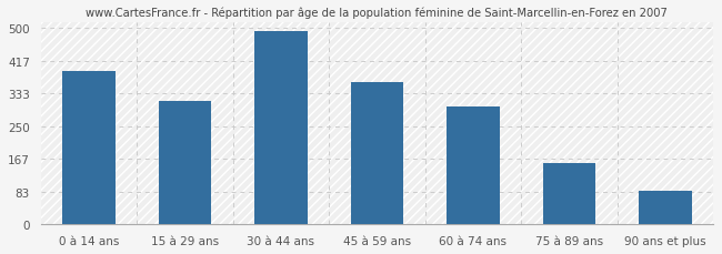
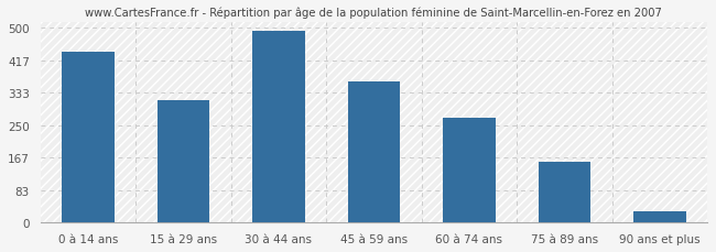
0 à 14 ans: 390 -> 440
60 à 74 ans: 300 -> 268
90 ans et plus: 85 -> 28
